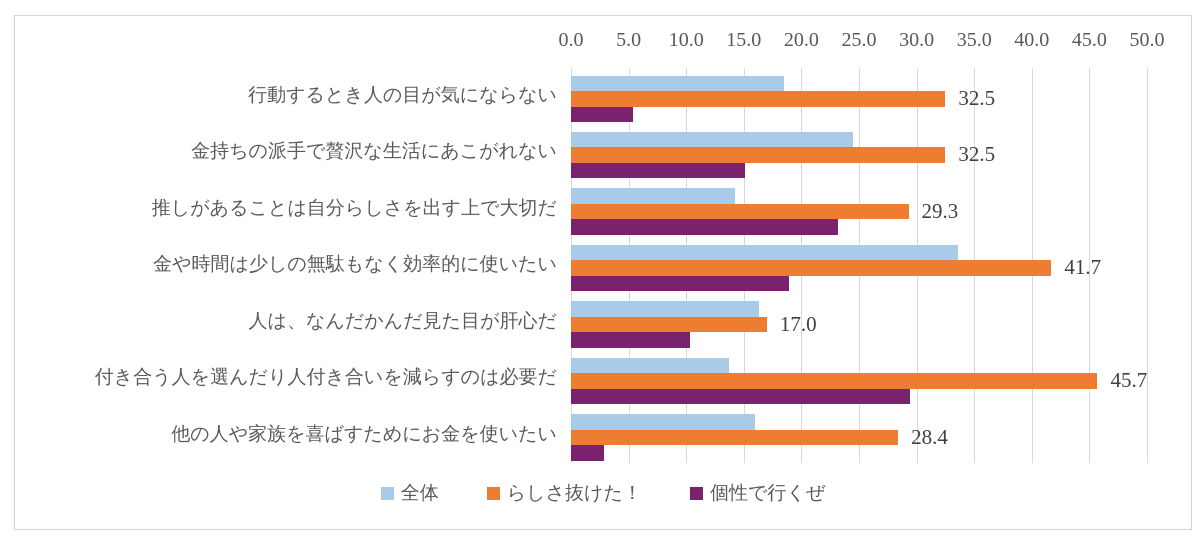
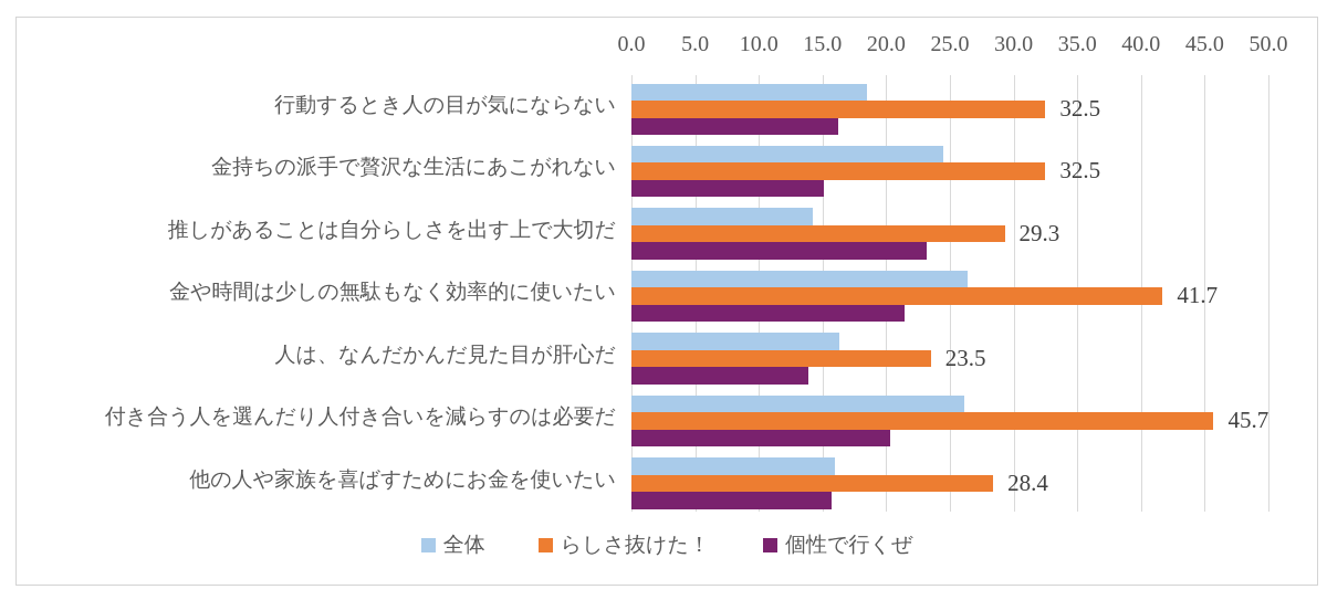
個性で行くぜ/行動するとき人の目が気にならない: 5.4 -> 16.2
全体/金や時間は少しの無駄もなく効率的に使いたい: 33.6 -> 26.4
個性で行くぜ/金や時間は少しの無駄もなく効率的に使いたい: 18.9 -> 21.4
らしさ抜けた！/人は、なんだかんだ見た目が肝心だ: 17.0 -> 23.5
個性で行くぜ/人は、なんだかんだ見た目が肝心だ: 10.3 -> 13.9
全体/付き合う人を選んだり人付き合いを減らすのは必要だ: 13.7 -> 26.1
個性で行くぜ/付き合う人を選んだり人付き合いを減らすのは必要だ: 29.4 -> 20.3
個性で行くぜ/他の人や家族を喜ばすためにお金を使いたい: 2.9 -> 15.7
